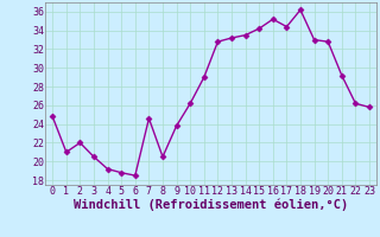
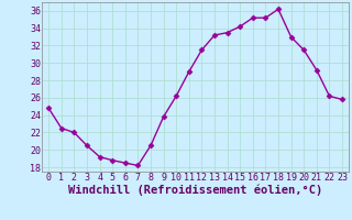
1: 21.0 -> 22.5
7: 24.6 -> 18.2
12: 32.8 -> 31.5
17: 34.4 -> 35.2
20: 32.8 -> 31.5
